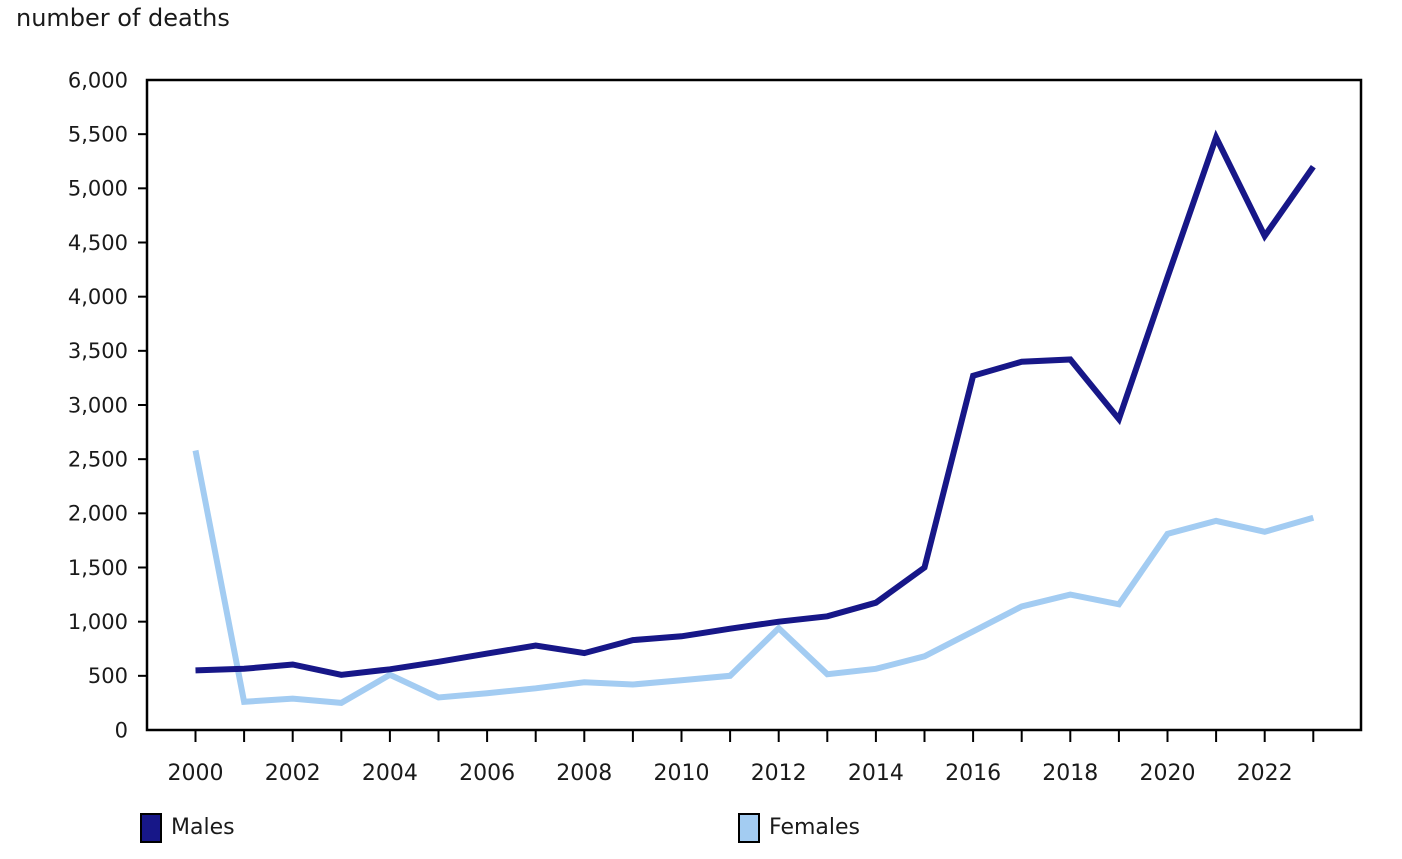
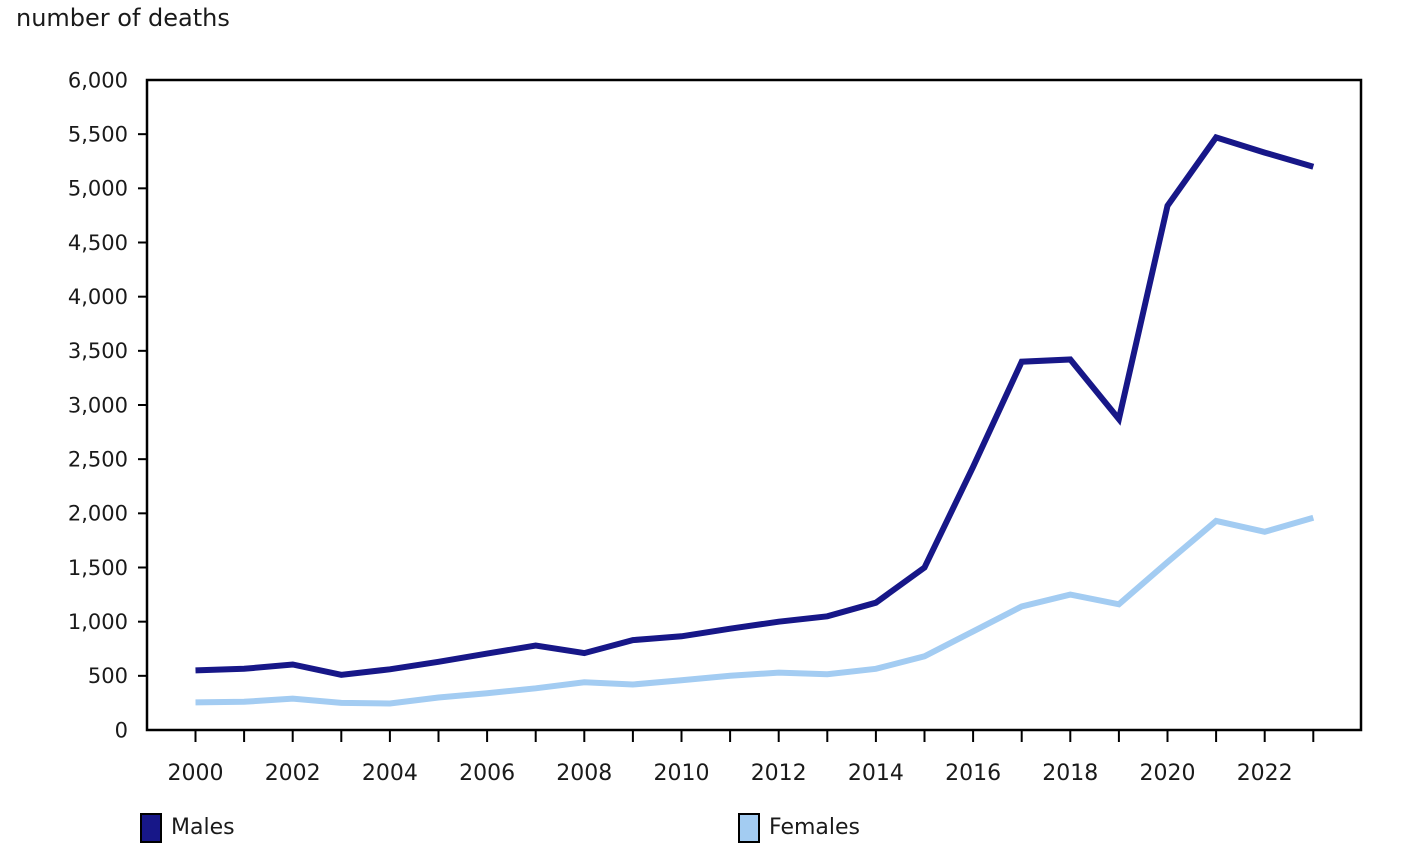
Females/2000: 2580 -> 260
Females/2004: 510 -> 240
Females/2012: 940 -> 530
Males/2016: 3270 -> 2430
Males/2020: 4180 -> 4840
Females/2020: 1810 -> 1550
Males/2022: 4560 -> 5330
